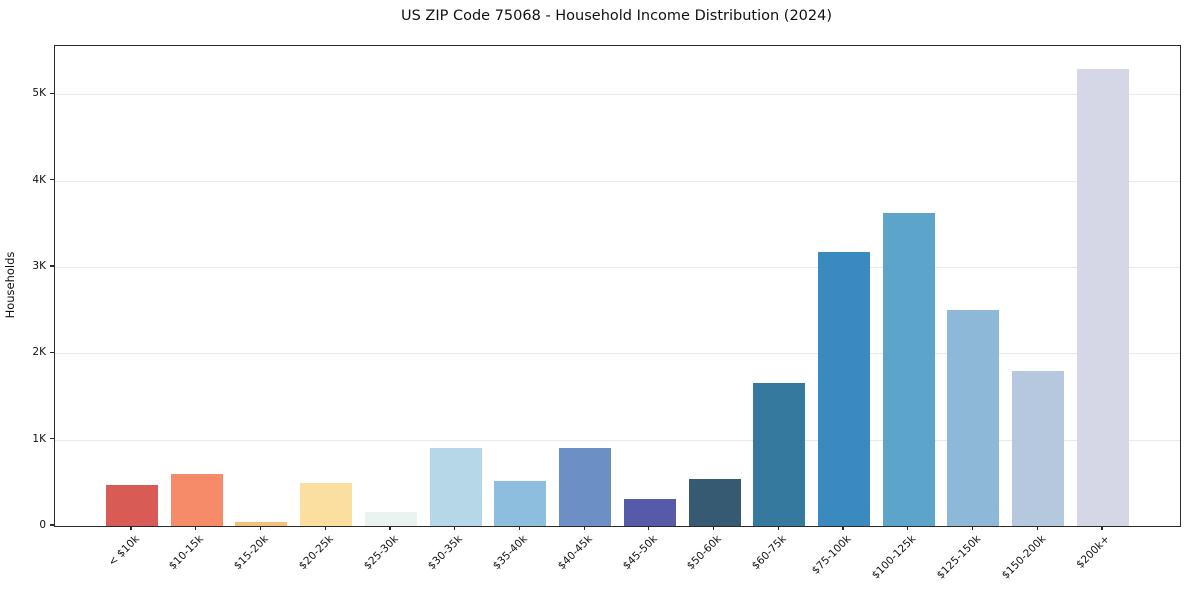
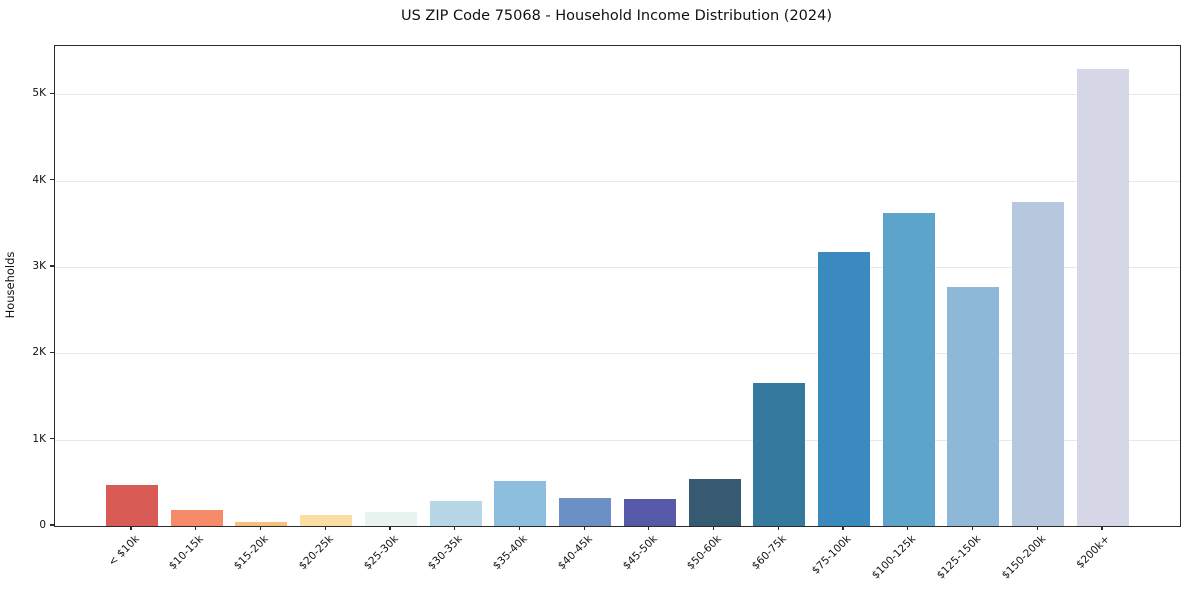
$10-15k: 0.6K -> 0.2K
$20-25k: 0.5K -> 0.1K
$30-35k: 0.9K -> 0.3K
$40-45k: 0.9K -> 0.3K
$125-150k: 2.5K -> 2.8K
$150-200k: 1.8K -> 3.8K
